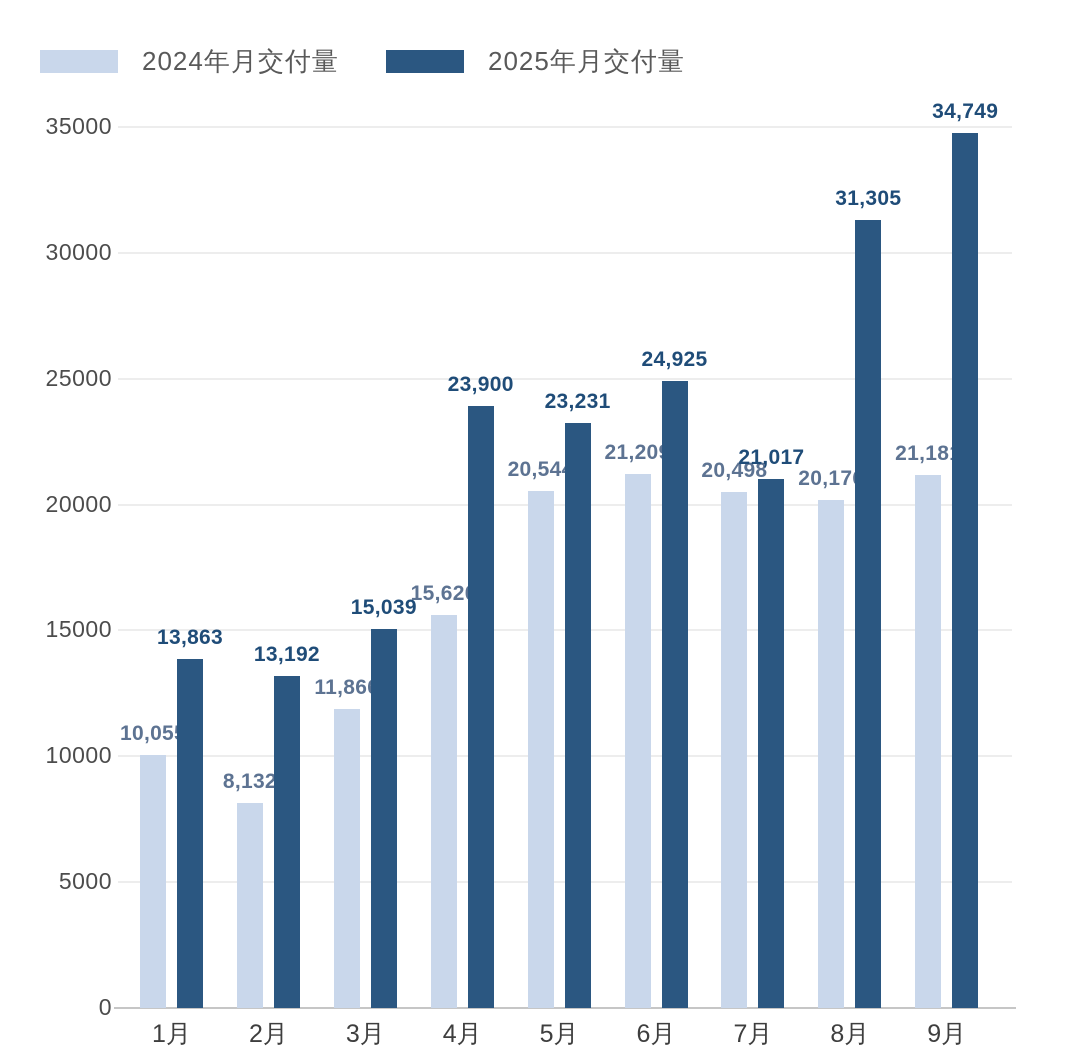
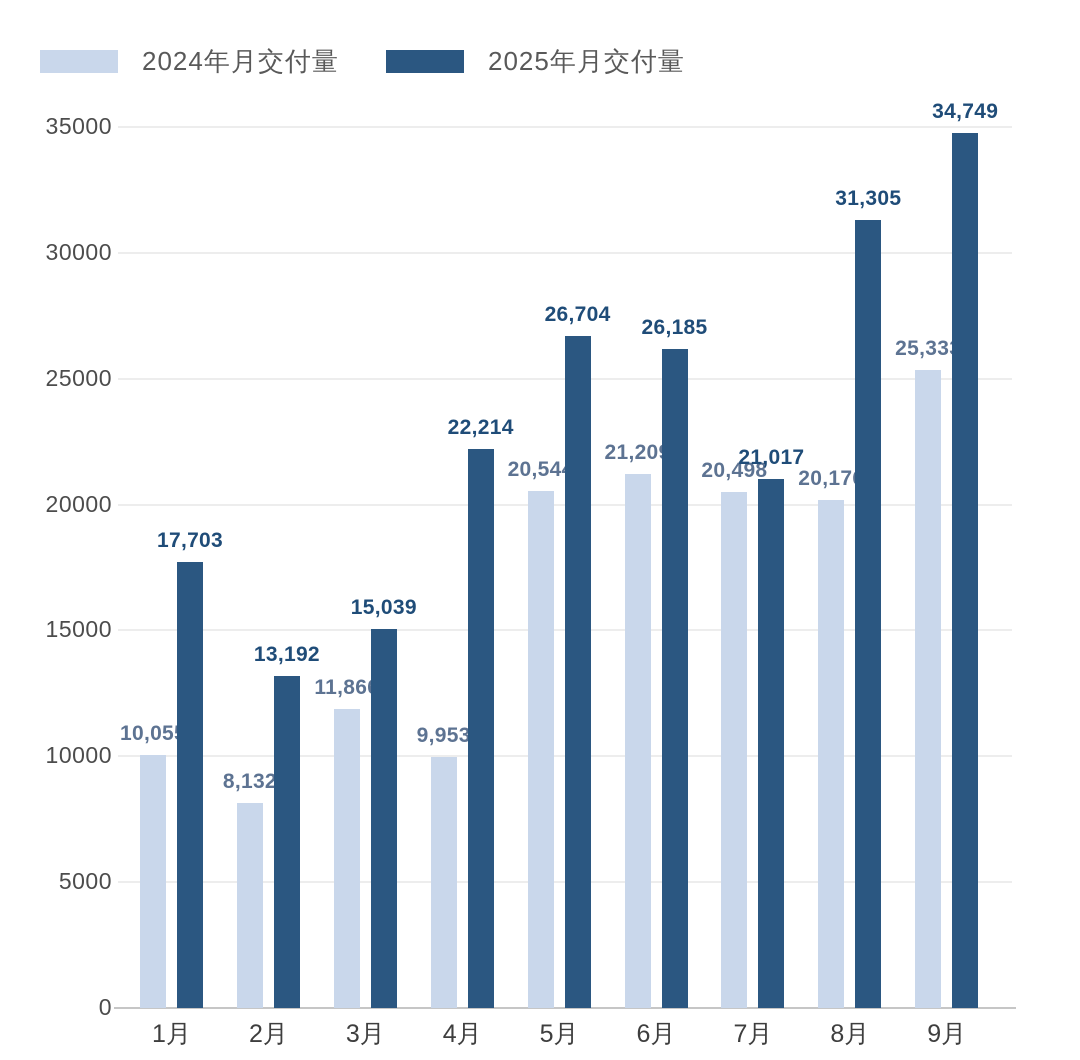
2025年月交付量/1月: 13,863 -> 17,703
2024年月交付量/4月: 15,620 -> 9,953
2025年月交付量/4月: 23,900 -> 22,214
2025年月交付量/5月: 23,231 -> 26,704
2025年月交付量/6月: 24,925 -> 26,185
2024年月交付量/9月: 21,181 -> 25,333
